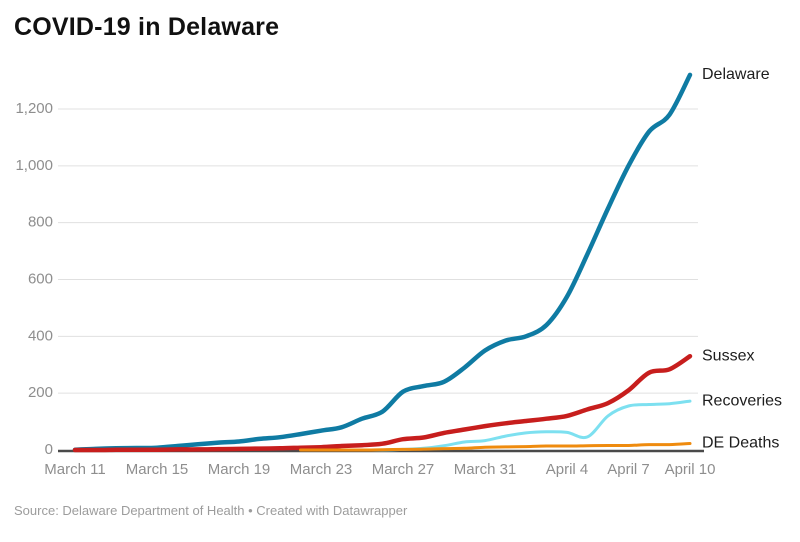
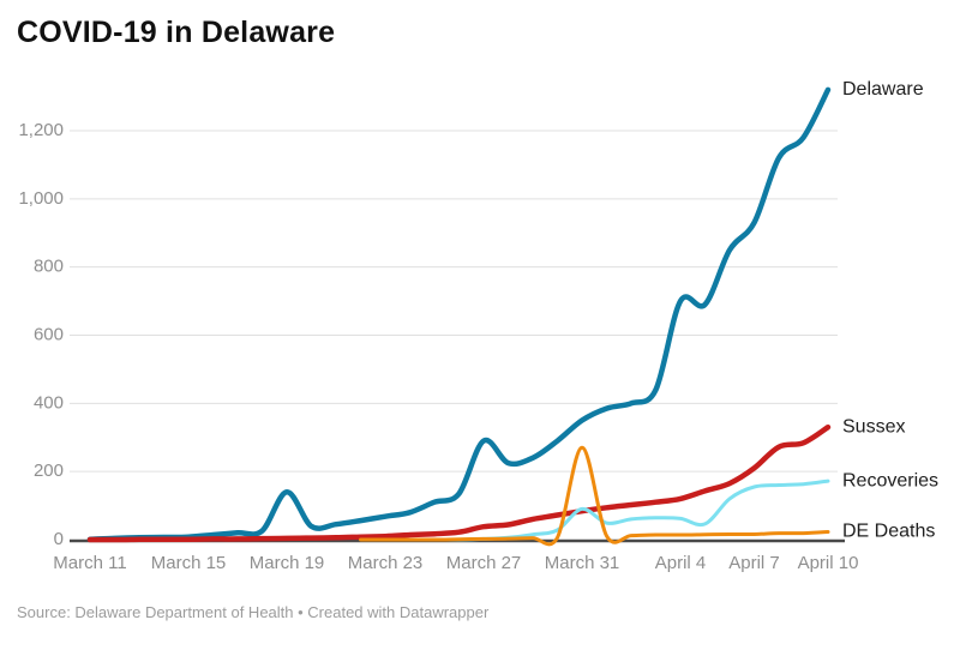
Delaware/March 19: 30 -> 140
Delaware/March 27: 200 -> 290
Recoveries/March 31: 30 -> 90
DE Deaths/March 31: 10 -> 270
Delaware/April 4: 540 -> 700
Delaware/April 7: 1000 -> 930
